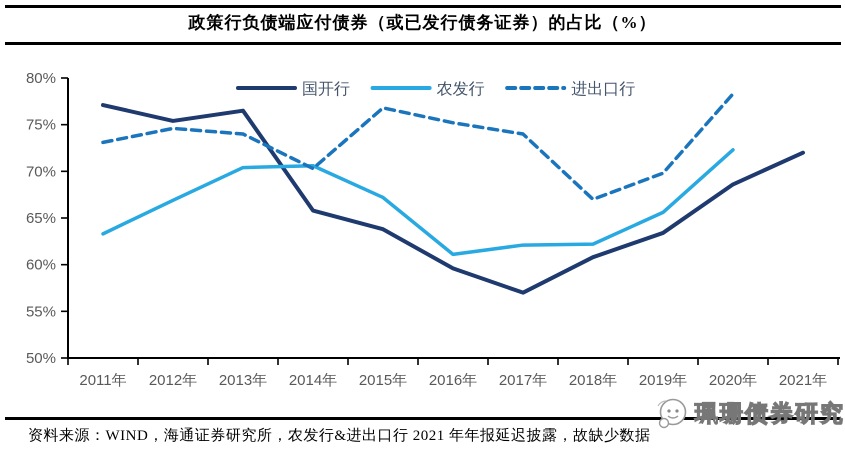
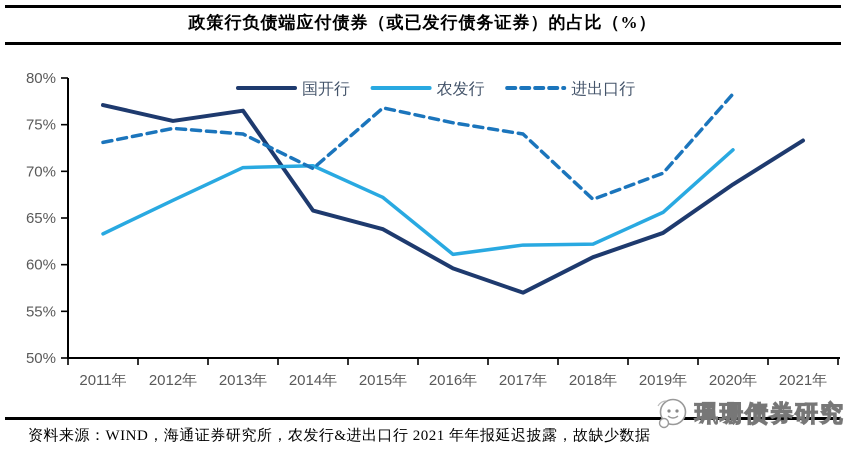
国开行/2021年: 72% -> 73%
